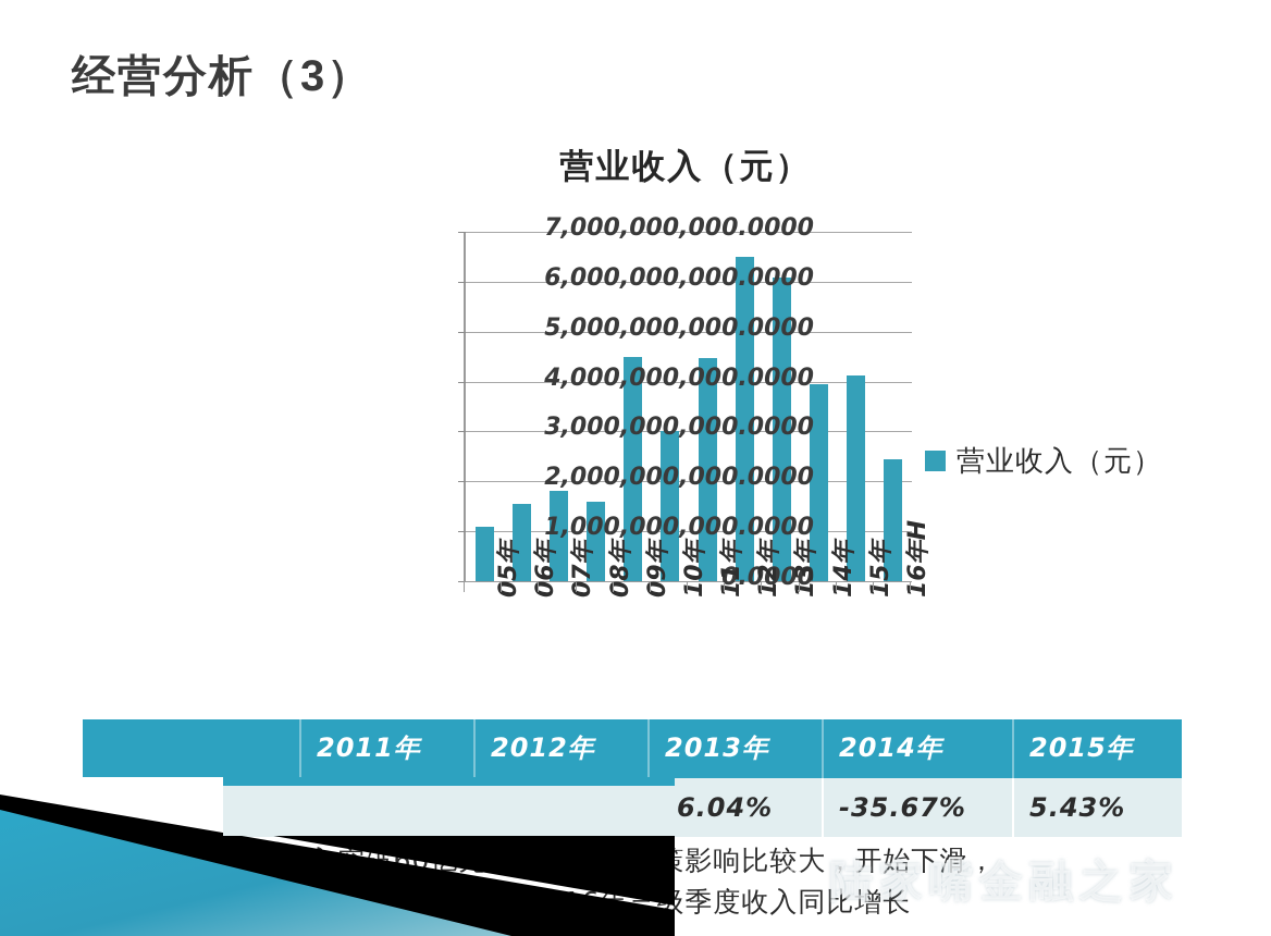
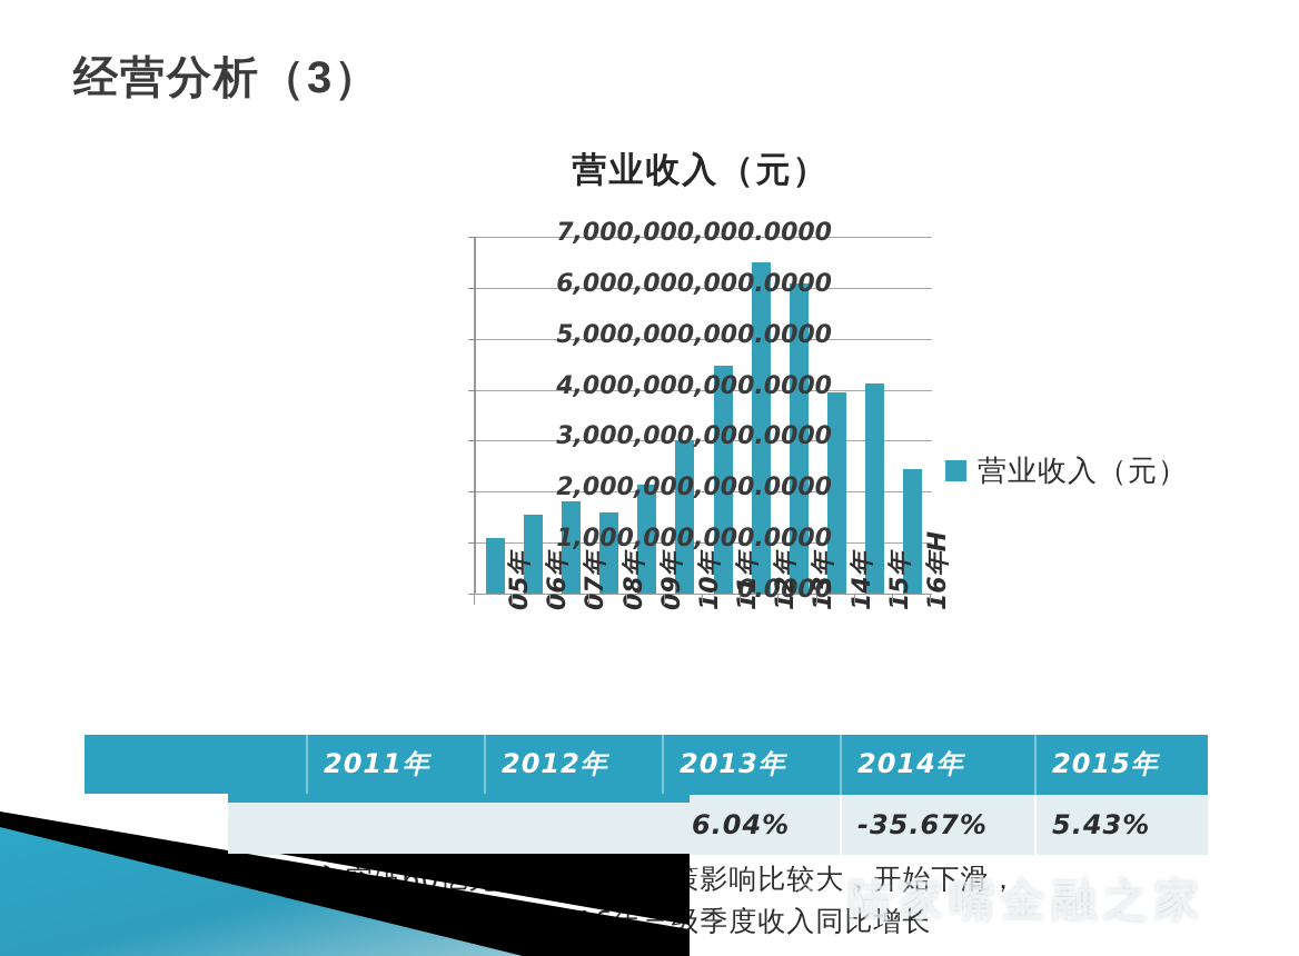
09年: 4500000000 -> 2100000000
